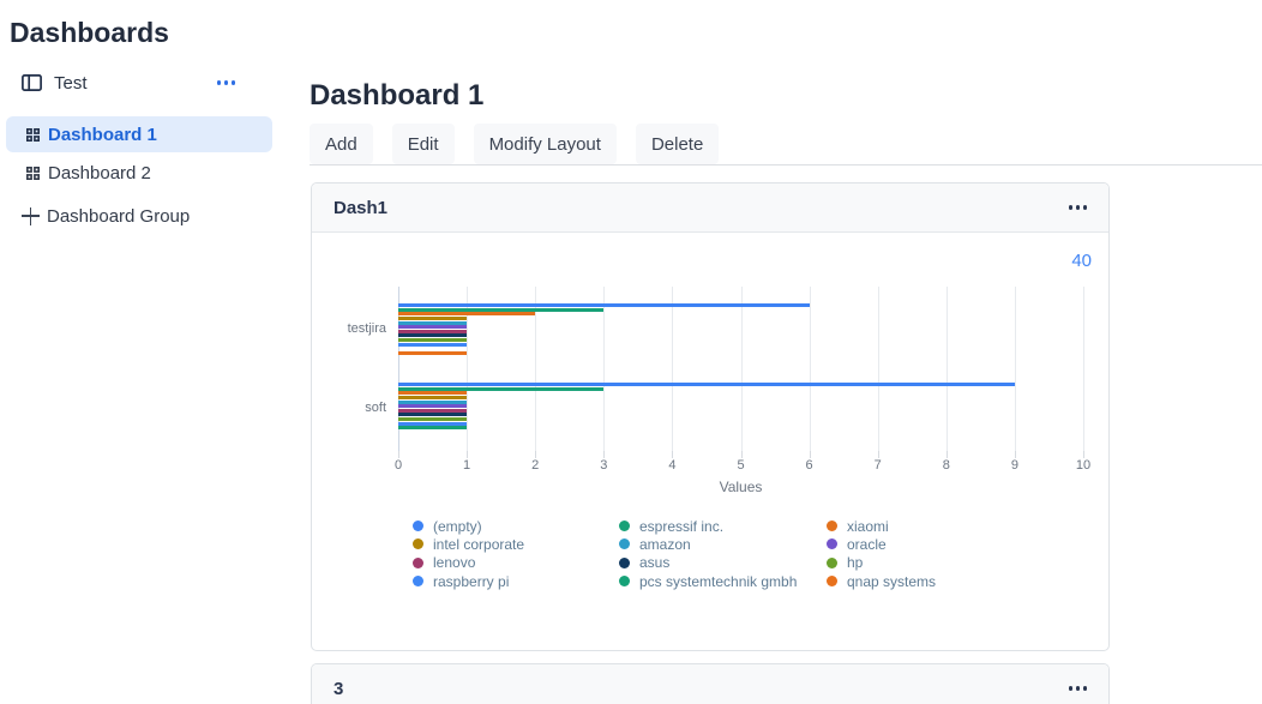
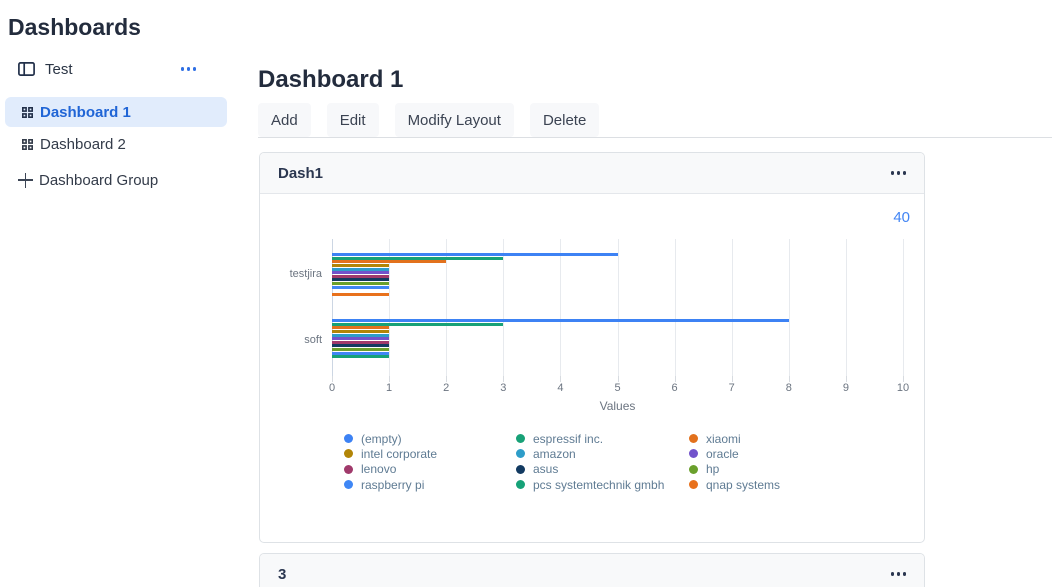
(empty)/testjira: 6 -> 5
(empty)/soft: 9 -> 8
